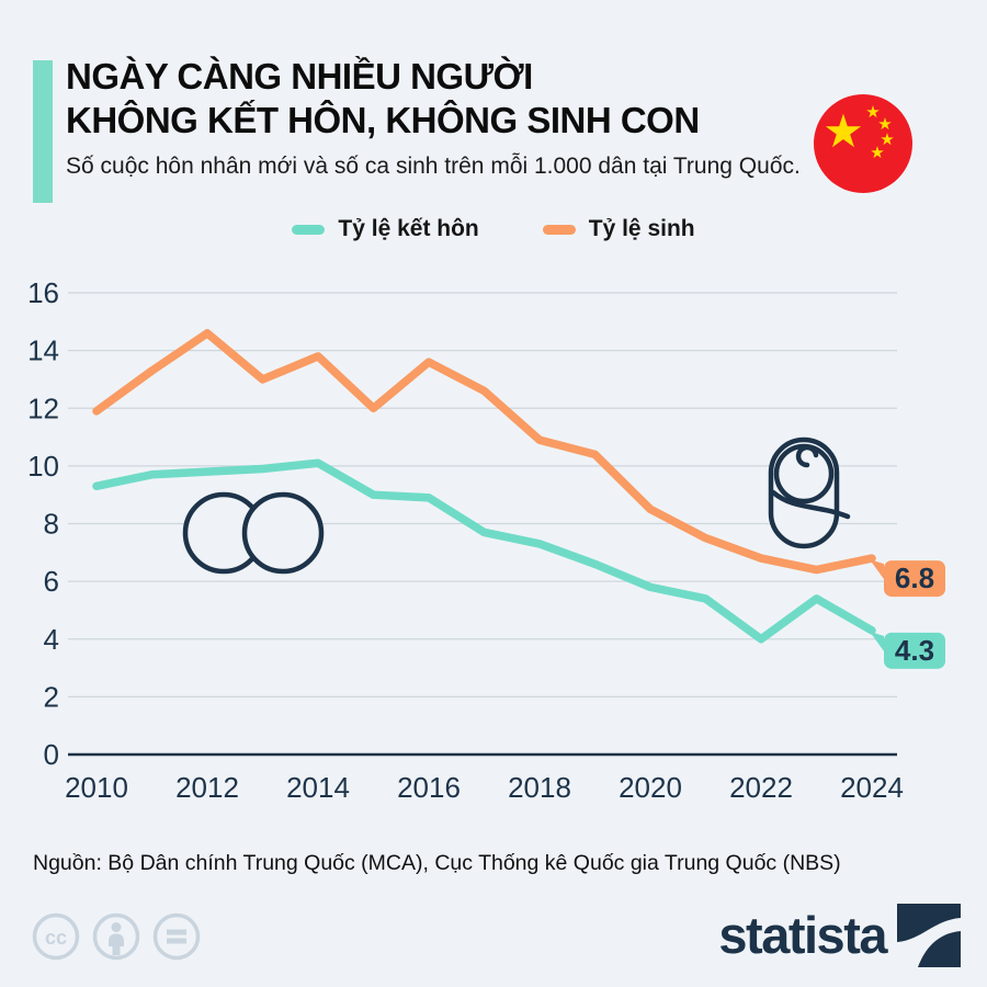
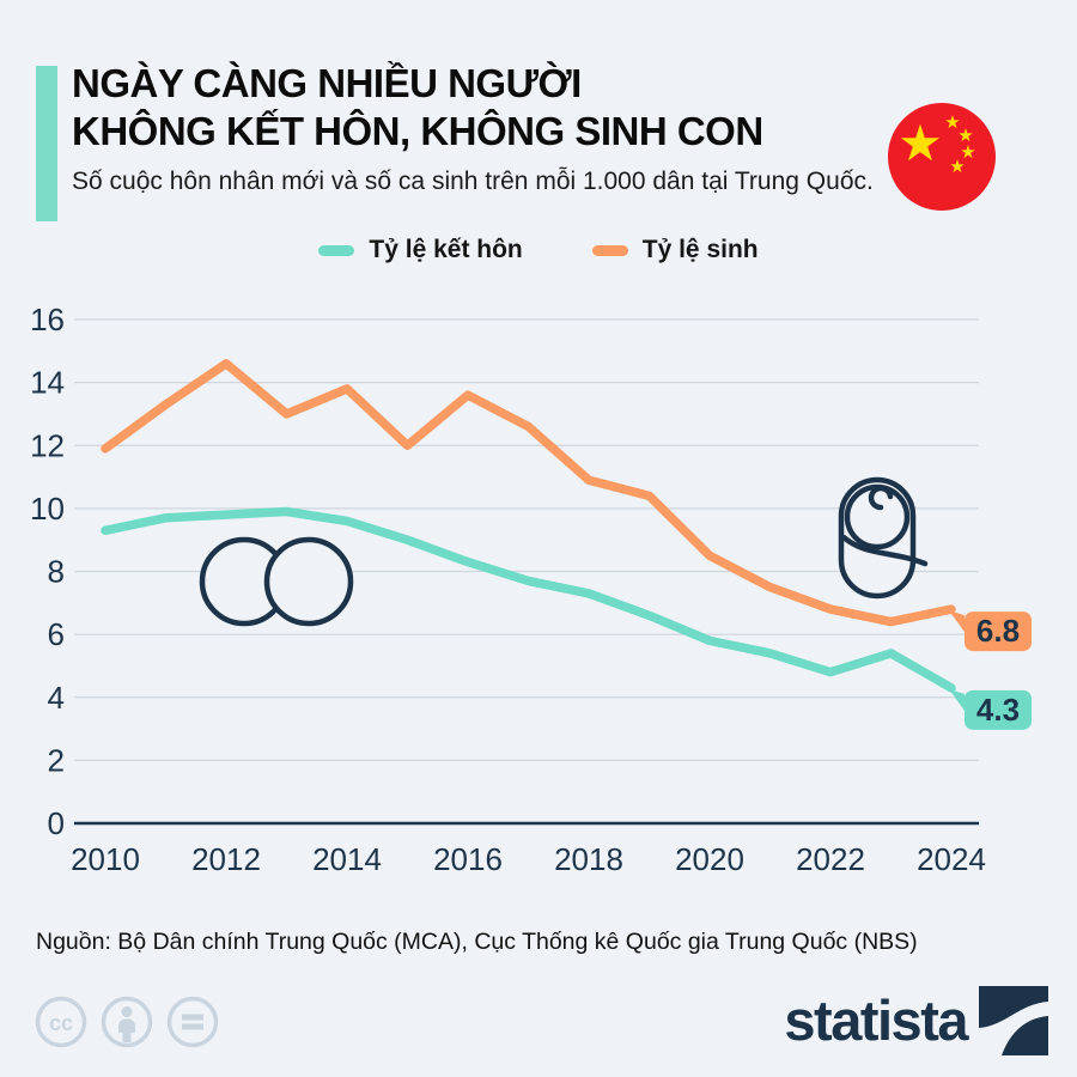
Tỷ lệ kết hôn/2014: 10.1 -> 9.6
Tỷ lệ kết hôn/2016: 8.9 -> 8.3
Tỷ lệ kết hôn/2022: 4.0 -> 4.8
